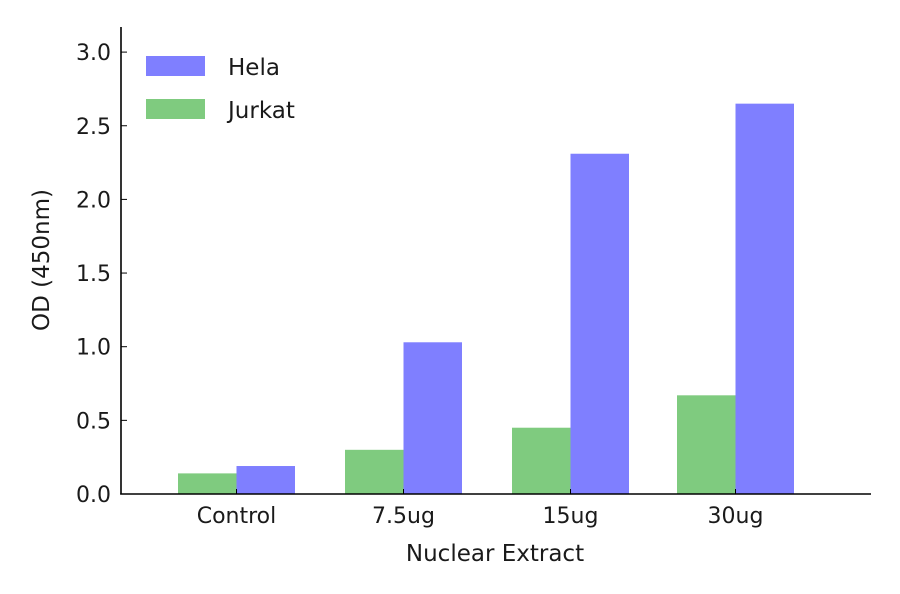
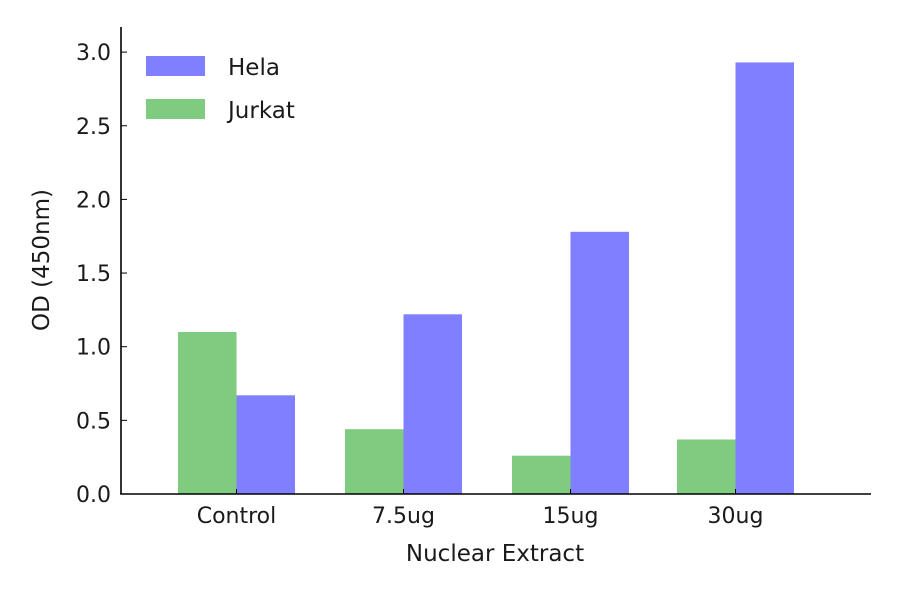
Jurkat/Control: 0.14 -> 1.10
Hela/Control: 0.19 -> 0.67
Jurkat/7.5ug: 0.30 -> 0.44
Hela/7.5ug: 1.03 -> 1.22
Jurkat/15ug: 0.45 -> 0.26
Hela/15ug: 2.31 -> 1.78
Jurkat/30ug: 0.67 -> 0.37
Hela/30ug: 2.65 -> 2.93
